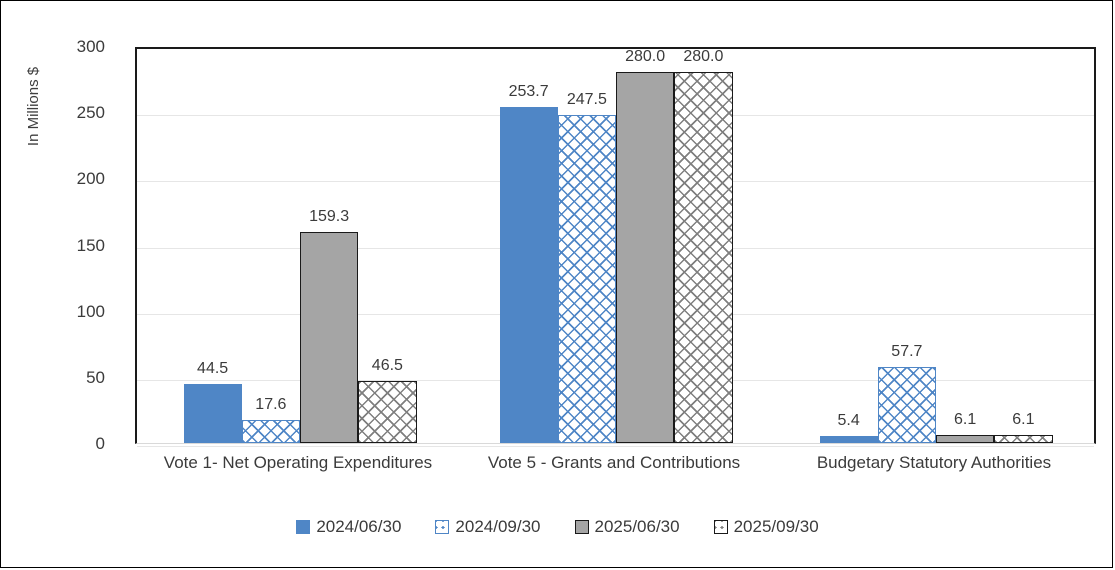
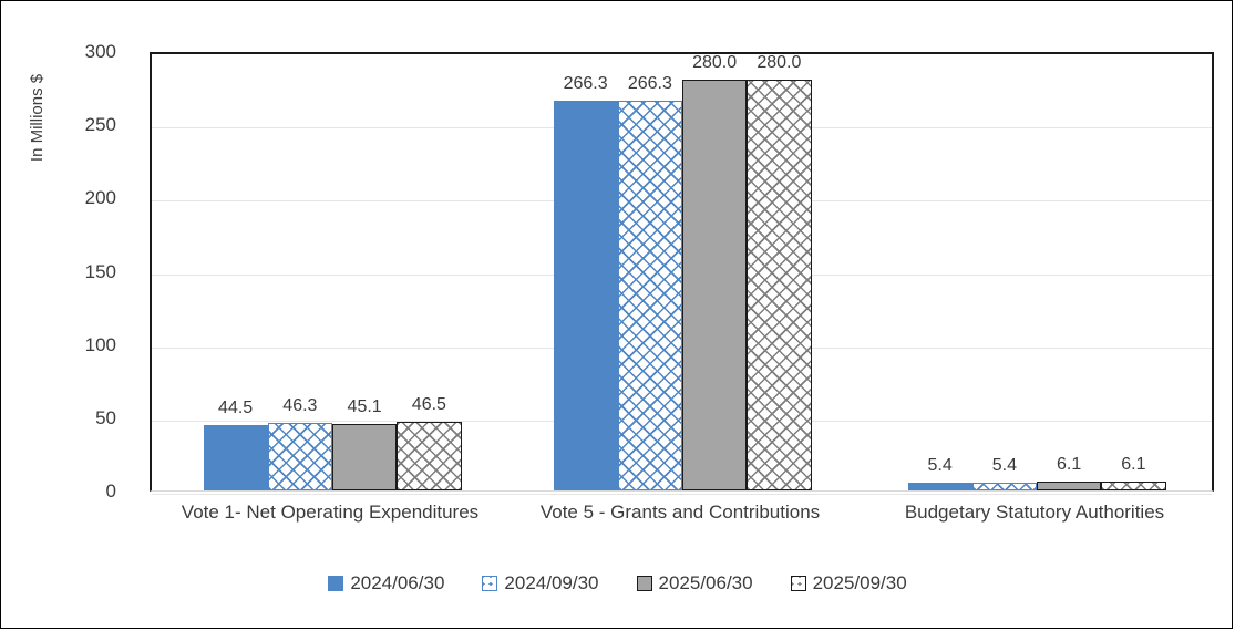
2024/09/30/Vote 1- Net Operating Expenditures: 17.6 -> 46.3
2025/06/30/Vote 1- Net Operating Expenditures: 159.3 -> 45.1
2024/06/30/Vote 5 - Grants and Contributions: 253.7 -> 266.3
2024/09/30/Vote 5 - Grants and Contributions: 247.5 -> 266.3
2024/09/30/Budgetary Statutory Authorities: 57.7 -> 5.4
